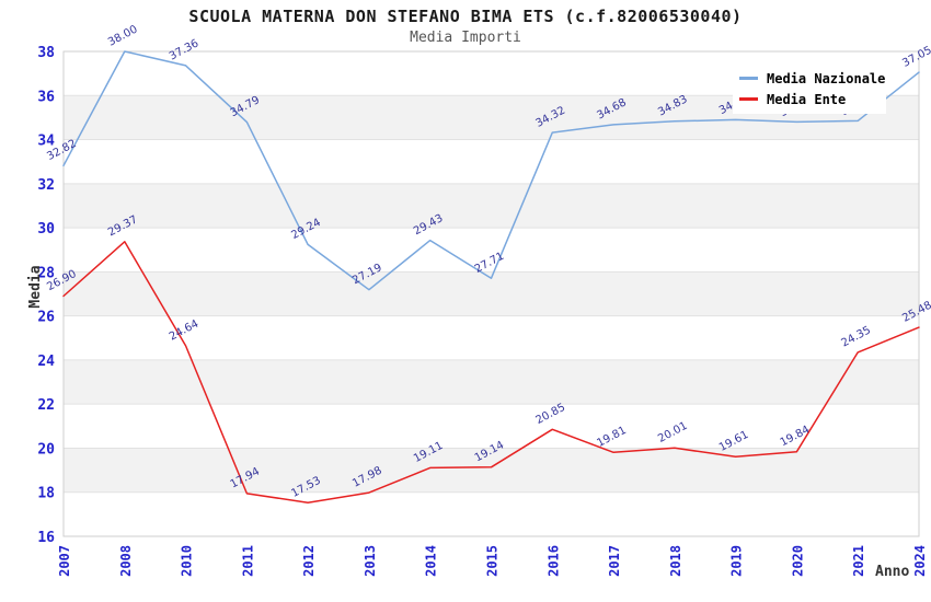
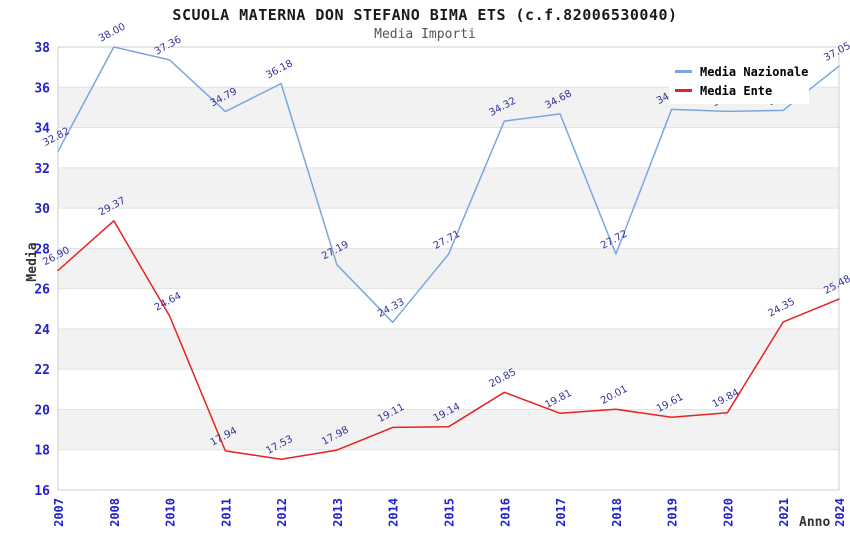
Media Nazionale/2012: 29.24 -> 36.18
Media Nazionale/2014: 29.43 -> 24.33
Media Nazionale/2018: 34.83 -> 27.72
